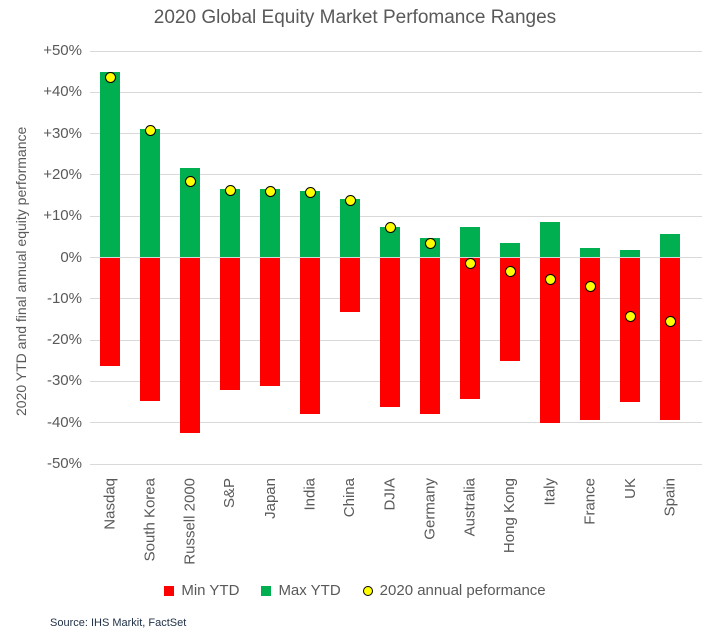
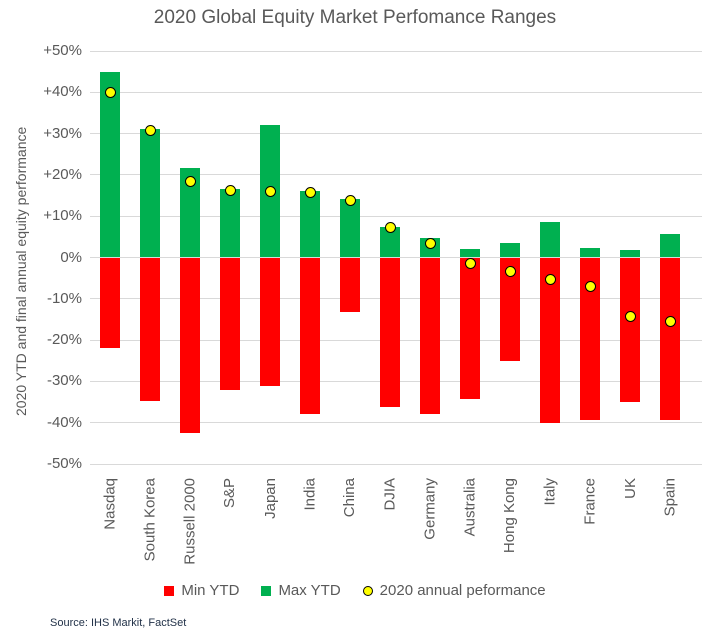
Min YTD/Nasdaq: -26% -> -22%
2020 annual peformance/Nasdaq: 44% -> 40%
Max YTD/Japan: 17% -> 32%
Max YTD/Australia: 7% -> 2%
